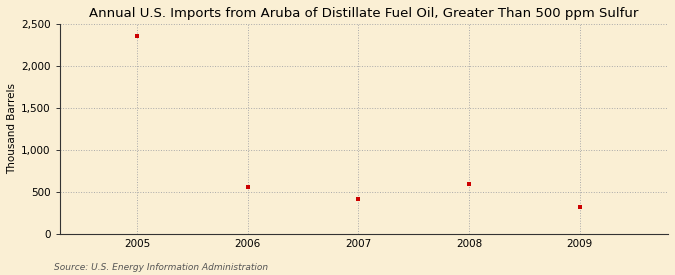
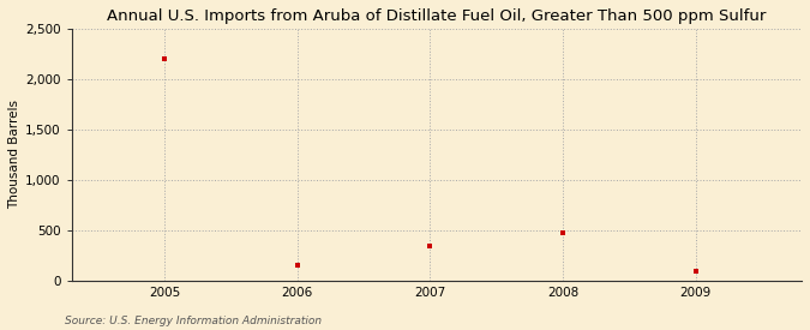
2005: 2,360 -> 2,200
2006: 560 -> 150
2007: 420 -> 340
2008: 600 -> 480
2009: 320 -> 100
